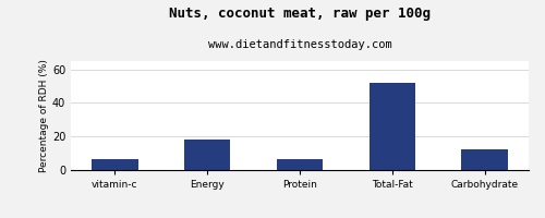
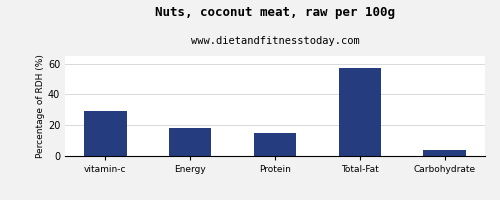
vitamin-c: 6 -> 29
Protein: 6 -> 15
Total-Fat: 52 -> 57
Carbohydrate: 12 -> 4
